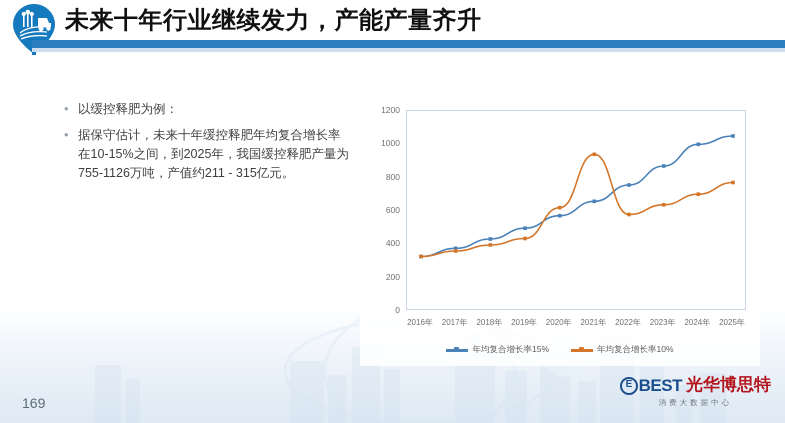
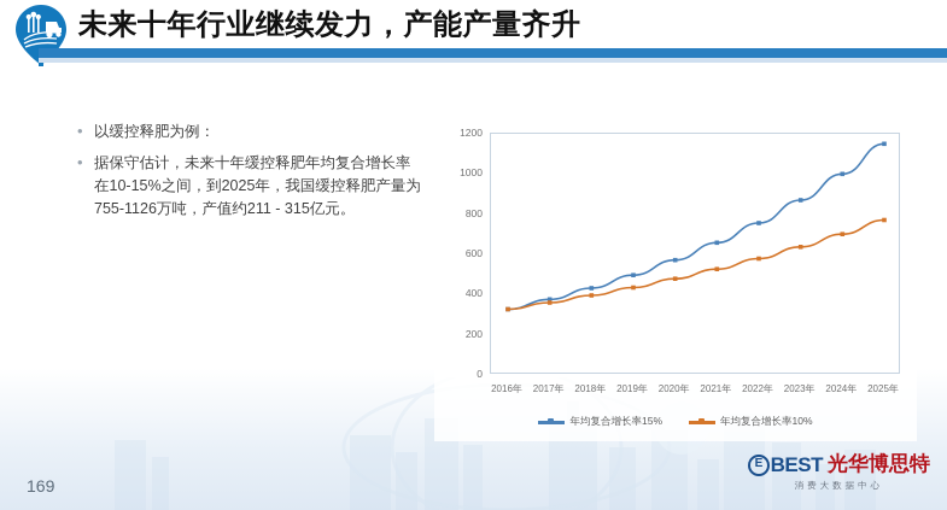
年均复合增长率10%/2020年: 620 -> 480
年均复合增长率10%/2021年: 940 -> 530
年均复合增长率15%/2025年: 1050 -> 1150
